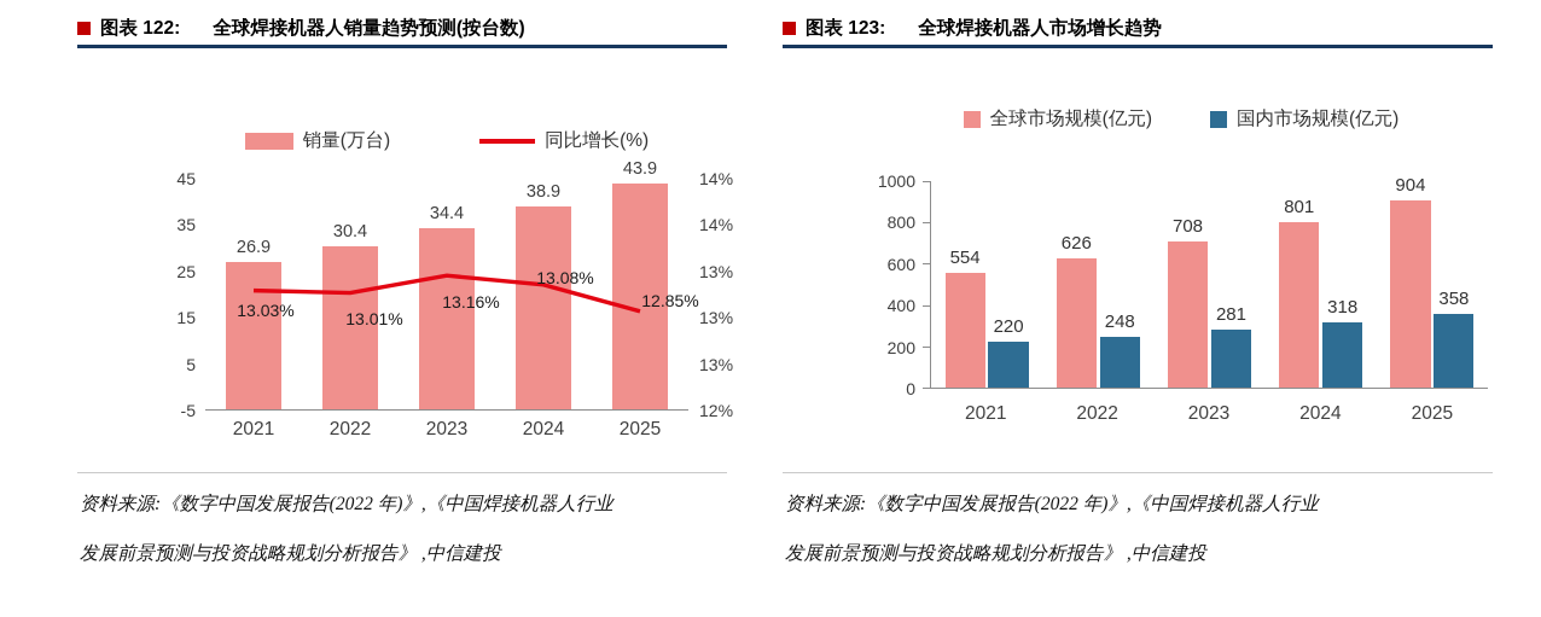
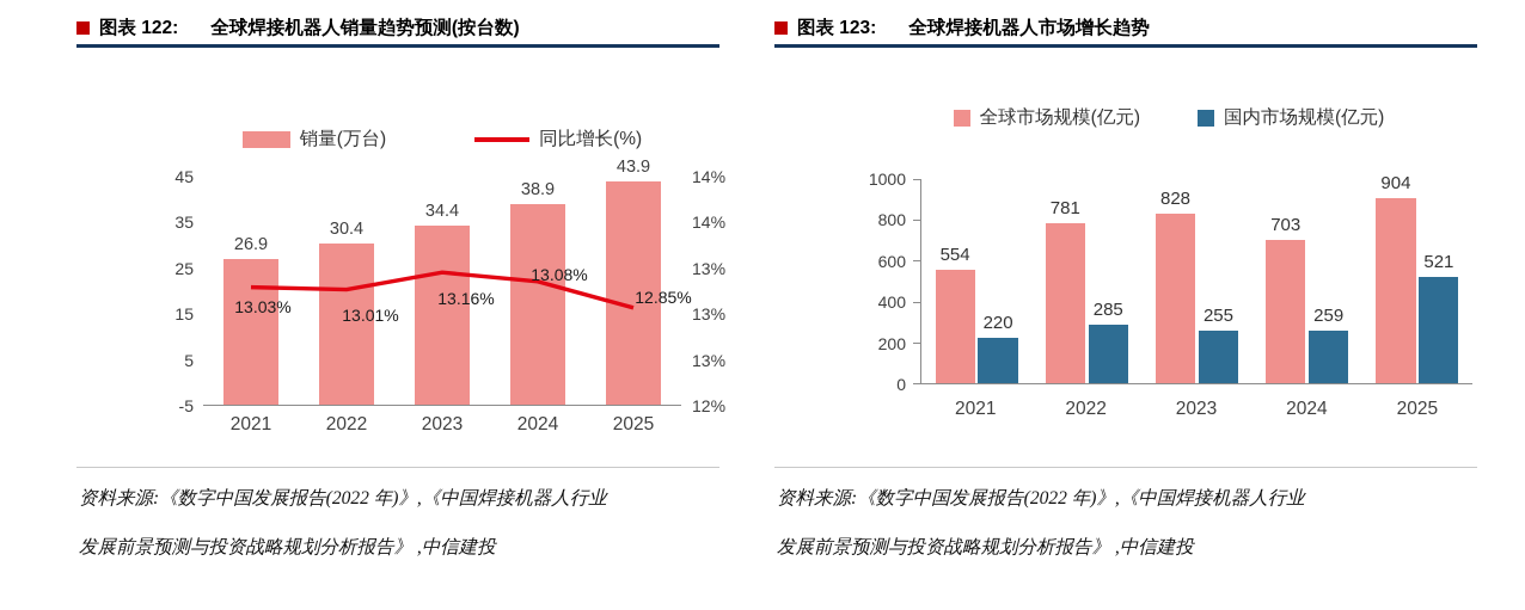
全球焊接机器人市场增长趋势/全球市场规模(亿元)/2022: 626 -> 781
全球焊接机器人市场增长趋势/国内市场规模(亿元)/2022: 248 -> 285
全球焊接机器人市场增长趋势/全球市场规模(亿元)/2023: 708 -> 828
全球焊接机器人市场增长趋势/国内市场规模(亿元)/2023: 281 -> 255
全球焊接机器人市场增长趋势/全球市场规模(亿元)/2024: 801 -> 703
全球焊接机器人市场增长趋势/国内市场规模(亿元)/2024: 318 -> 259
全球焊接机器人市场增长趋势/国内市场规模(亿元)/2025: 358 -> 521
